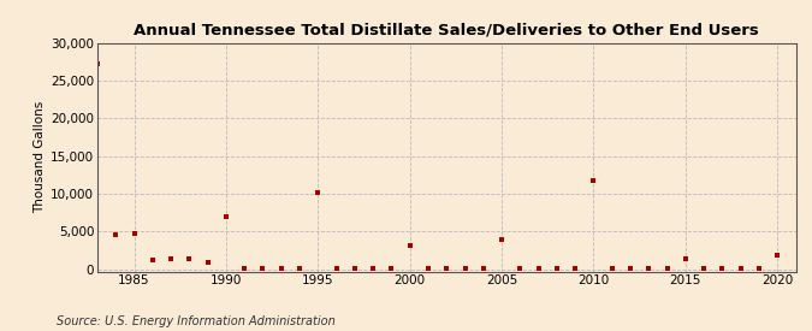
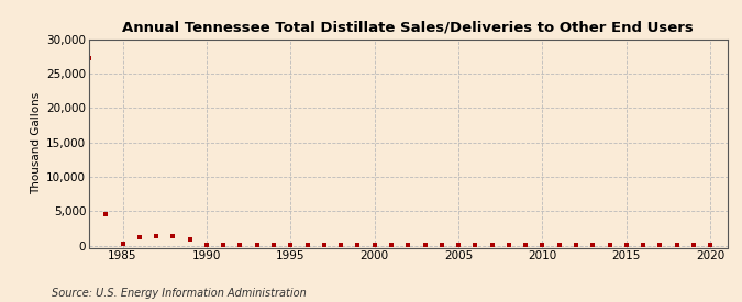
1985: 4,800 -> 200
1990: 7,000 -> 0
1995: 10,200 -> 0
2000: 3,200 -> 0
2005: 4,000 -> 0
2010: 11,800 -> 0
2015: 1,400 -> 0
2020: 1,800 -> 0
